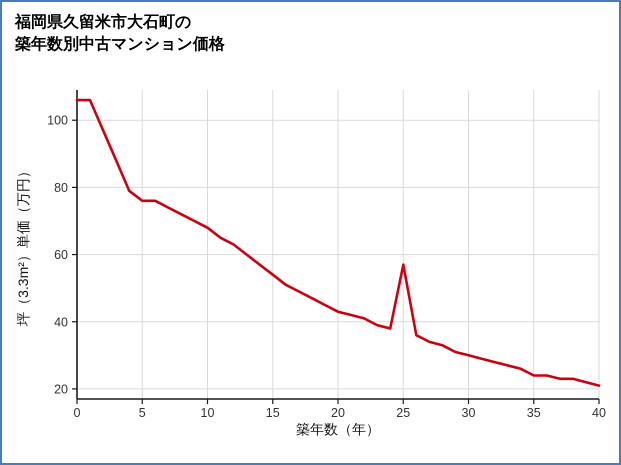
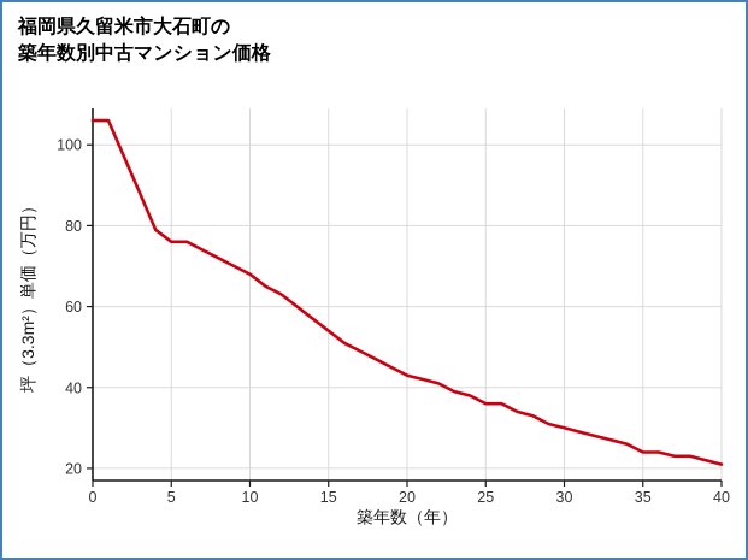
25: 57 -> 36
